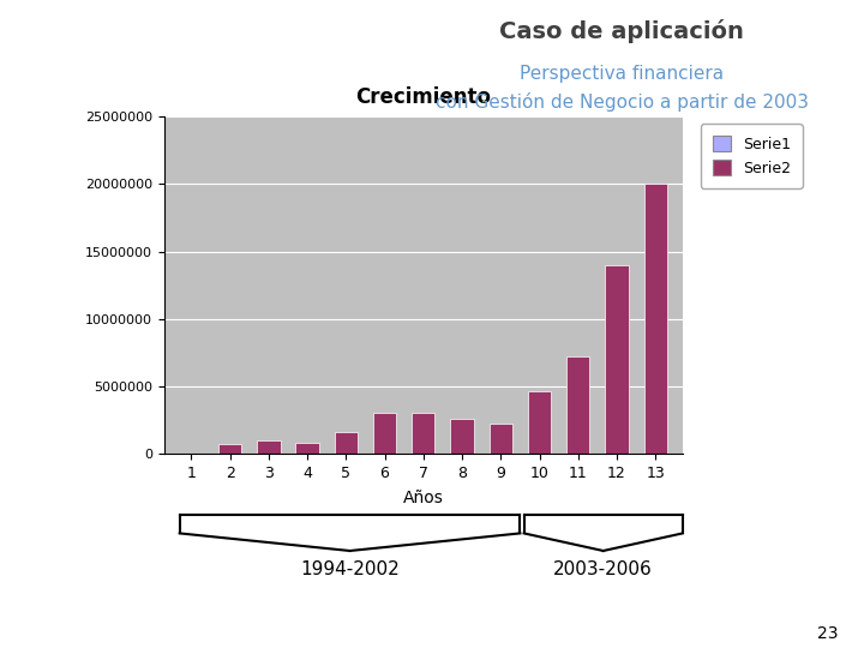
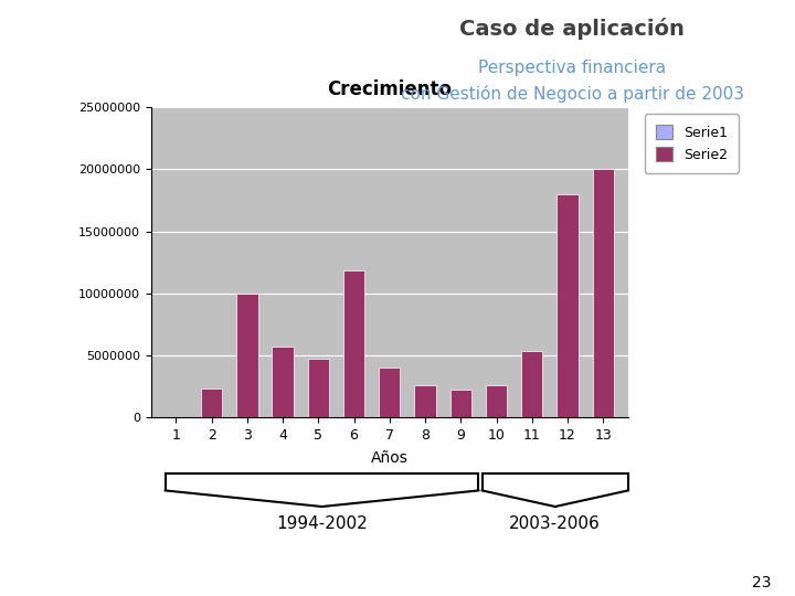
2: 700000 -> 2300000
3: 1000000 -> 10000000
4: 800000 -> 5700000
5: 1600000 -> 4700000
6: 3000000 -> 11800000
7: 3000000 -> 4000000
10: 4600000 -> 2600000
11: 7200000 -> 5300000
12: 14000000 -> 18000000
